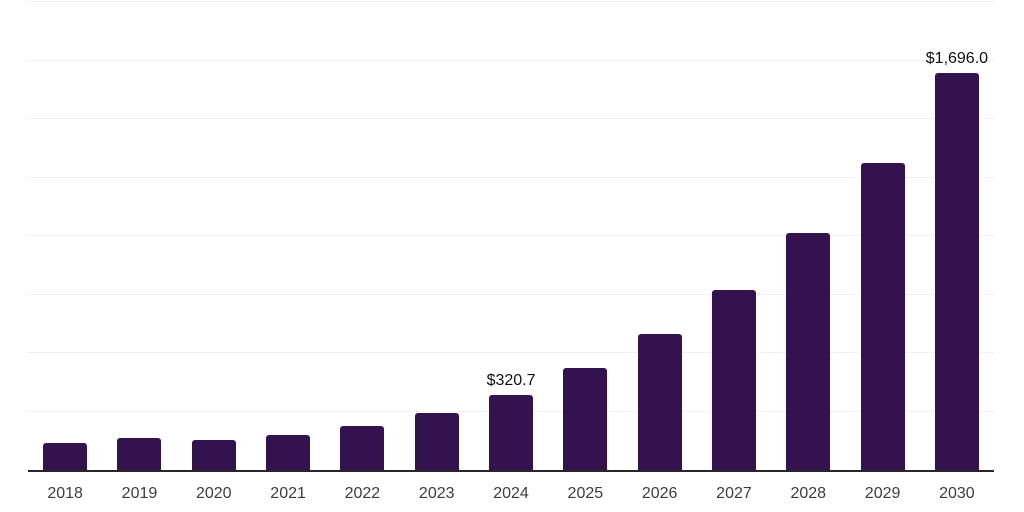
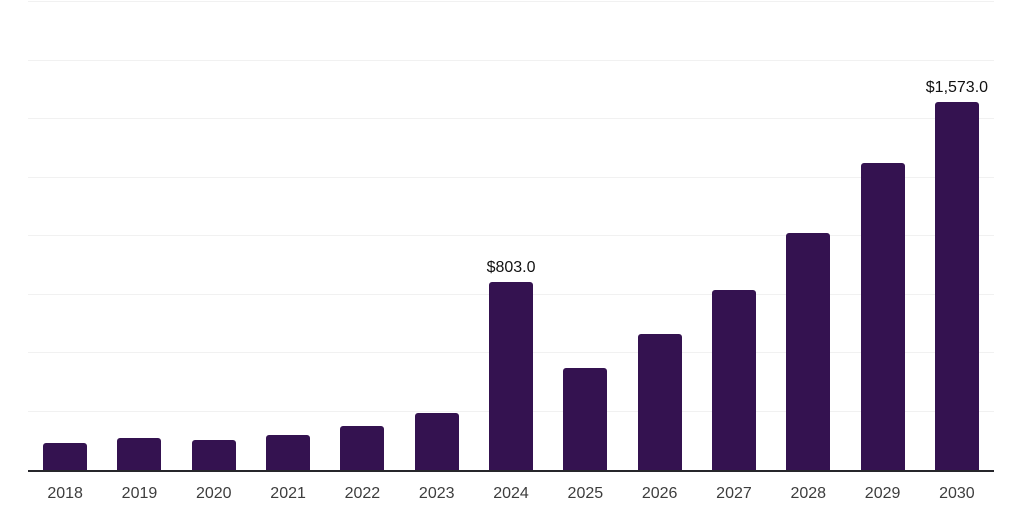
2024: $320.7 -> $803.0
2030: $1,696.0 -> $1,573.0
